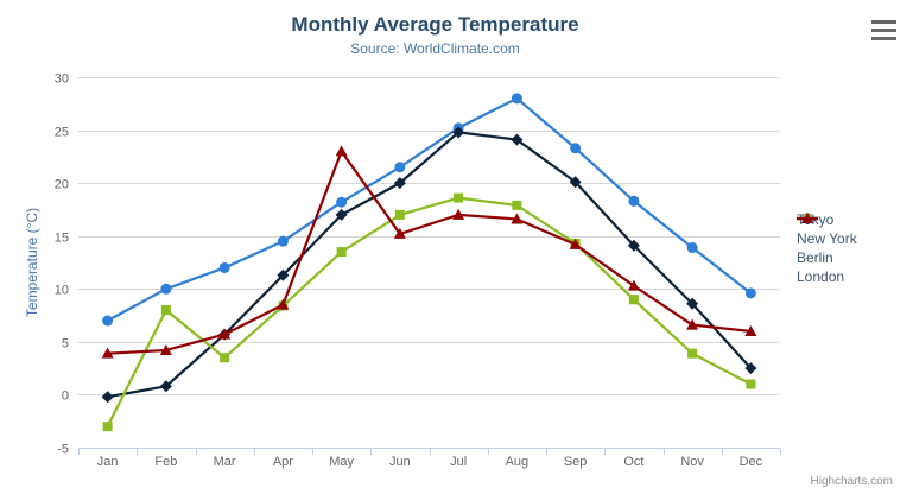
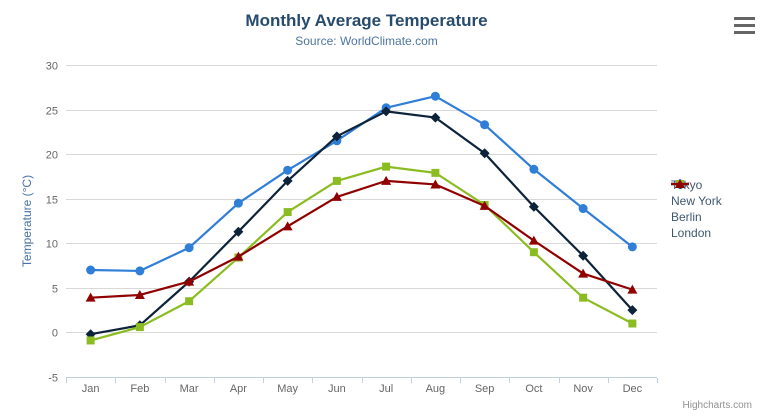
Berlin/Jan: -3 -> -1
Tokyo/Feb: 10 -> 7
Berlin/Feb: 8 -> 1
Tokyo/Mar: 12 -> 10
London/May: 23 -> 12
New York/Jun: 20 -> 22
Tokyo/Aug: 28 -> 26
London/Dec: 6 -> 5
